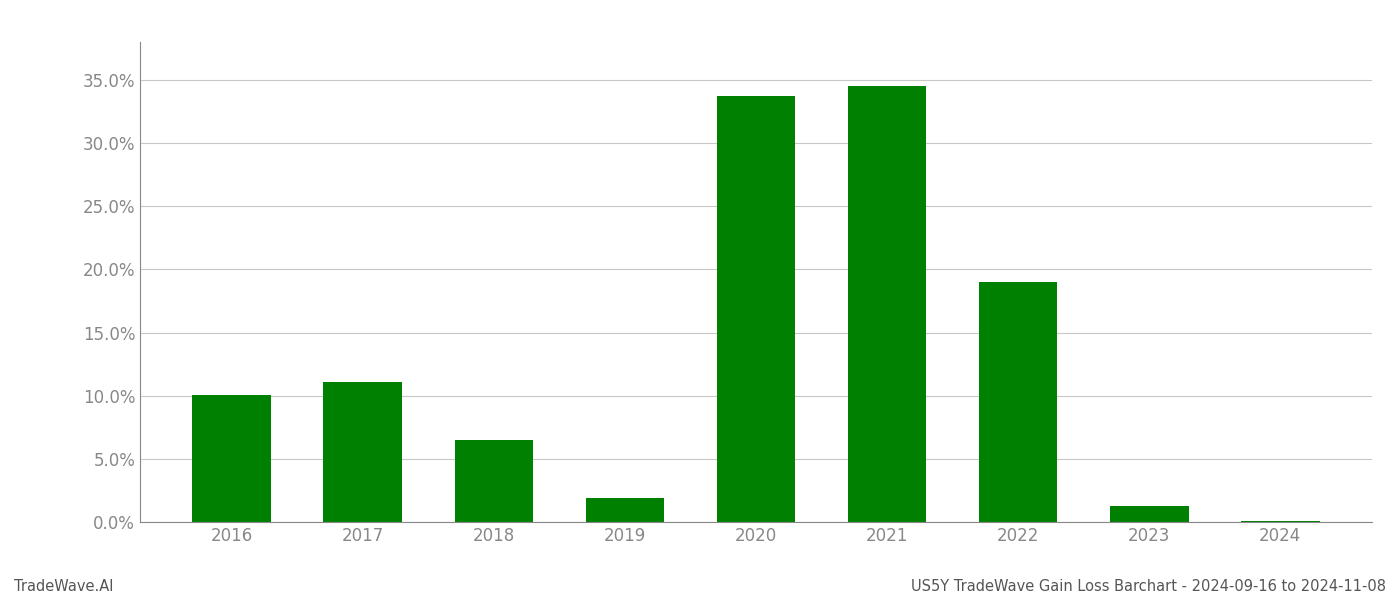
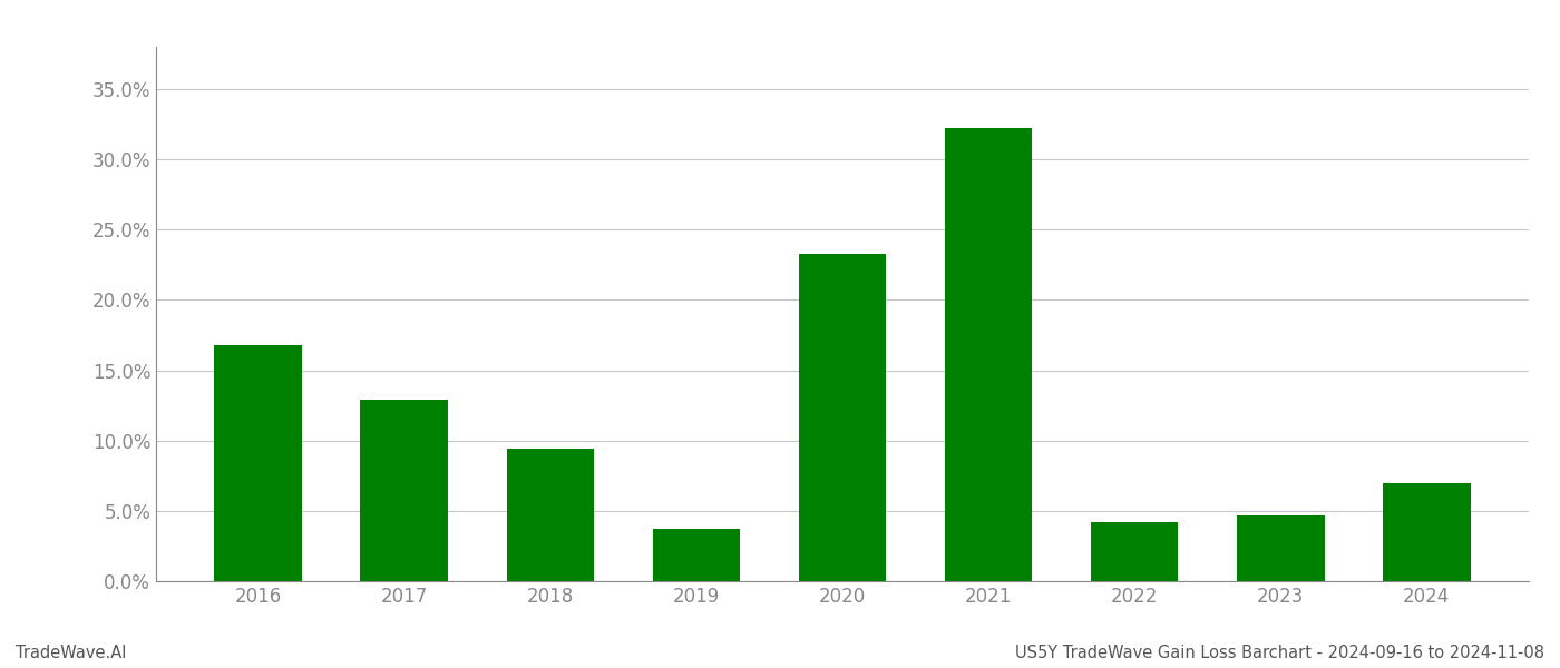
2016: 10.1% -> 16.8%
2017: 11.1% -> 12.9%
2018: 6.5% -> 9.4%
2019: 1.9% -> 3.7%
2020: 33.7% -> 23.3%
2021: 34.5% -> 32.2%
2022: 19.0% -> 4.2%
2023: 1.3% -> 4.7%
2024: 0.1% -> 7.0%
